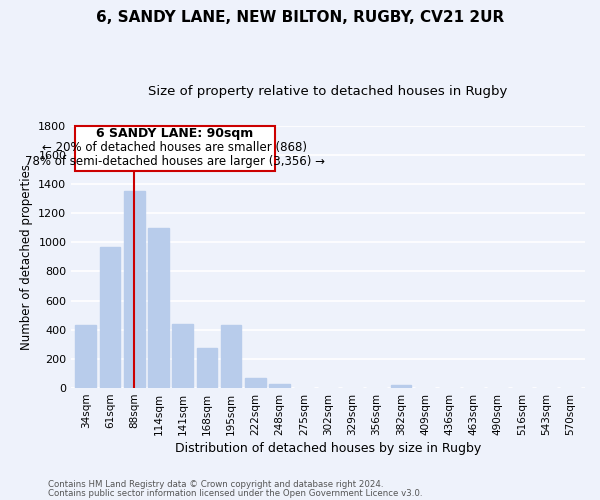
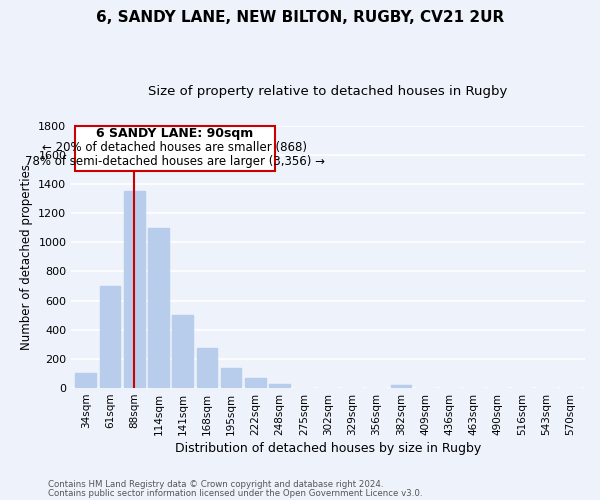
34sqm: 430 -> 100
61sqm: 970 -> 700
141sqm: 440 -> 500
195sqm: 430 -> 140
